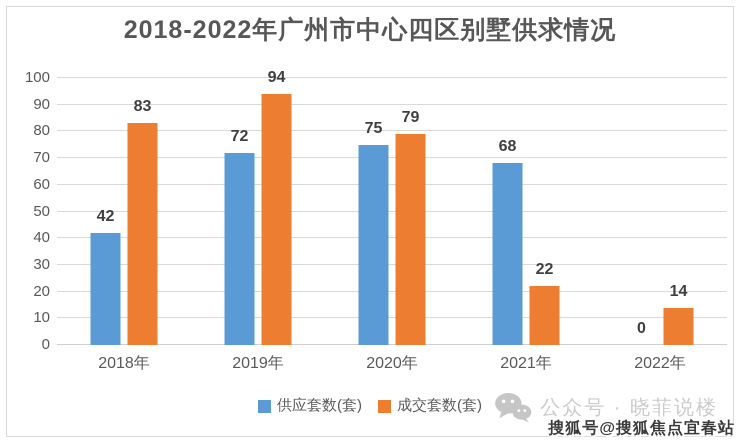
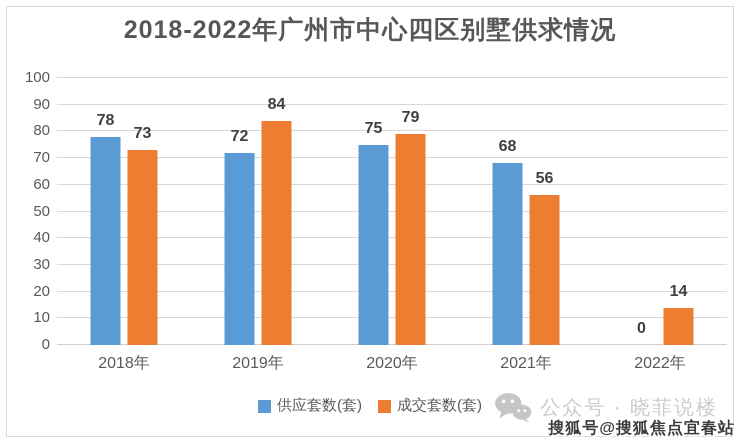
供应套数(套)/2018年: 42 -> 78
成交套数(套)/2018年: 83 -> 73
成交套数(套)/2019年: 94 -> 84
成交套数(套)/2021年: 22 -> 56
